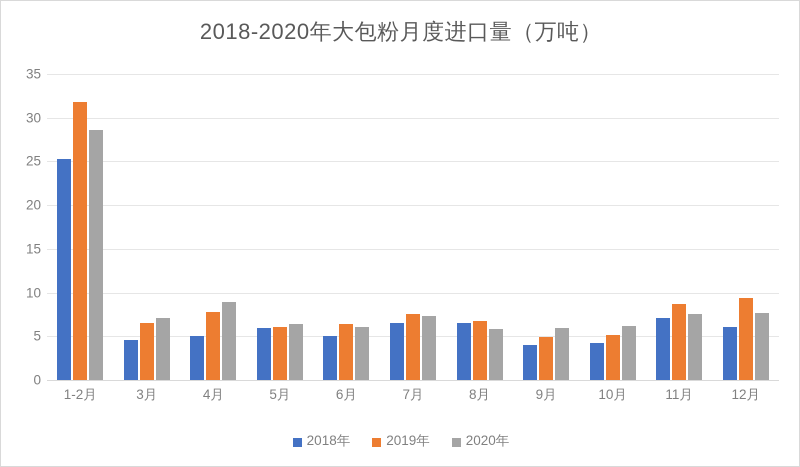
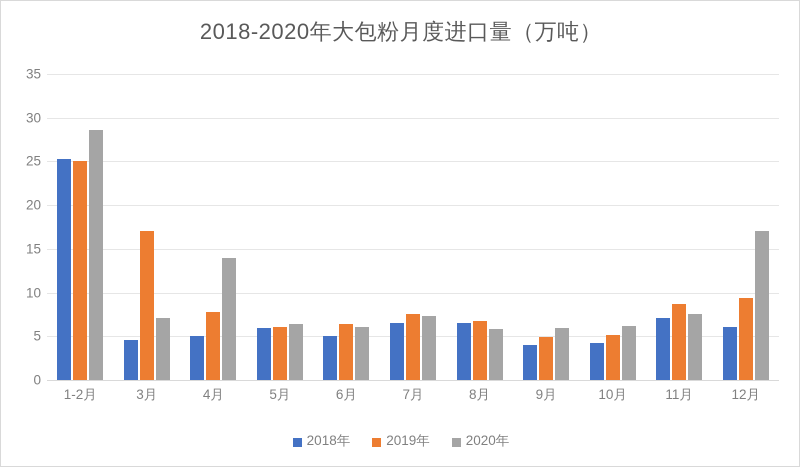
2019年/1-2月: 32 -> 25
2019年/3月: 6 -> 17
2020年/4月: 9 -> 14
2020年/12月: 8 -> 17
